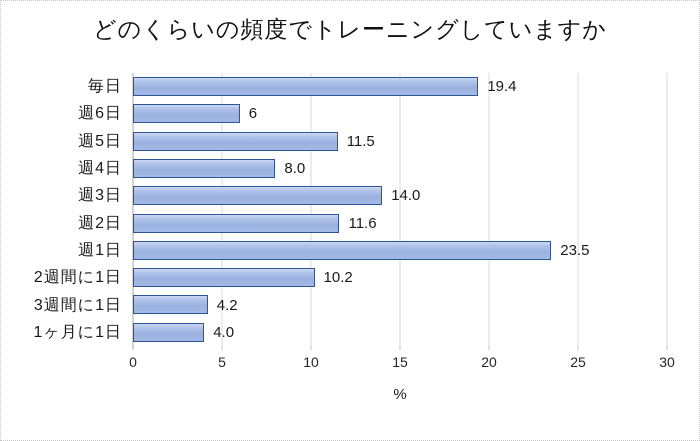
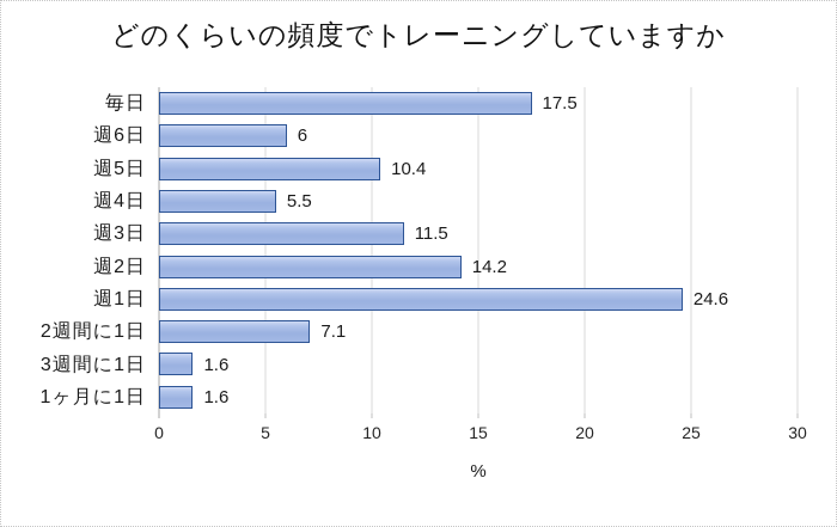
毎日: 19.4 -> 17.5
週5日: 11.5 -> 10.4
週4日: 8.0 -> 5.5
週3日: 14.0 -> 11.5
週2日: 11.6 -> 14.2
週1日: 23.5 -> 24.6
2週間に1日: 10.2 -> 7.1
3週間に1日: 4.2 -> 1.6
1ヶ月に1日: 4.0 -> 1.6
